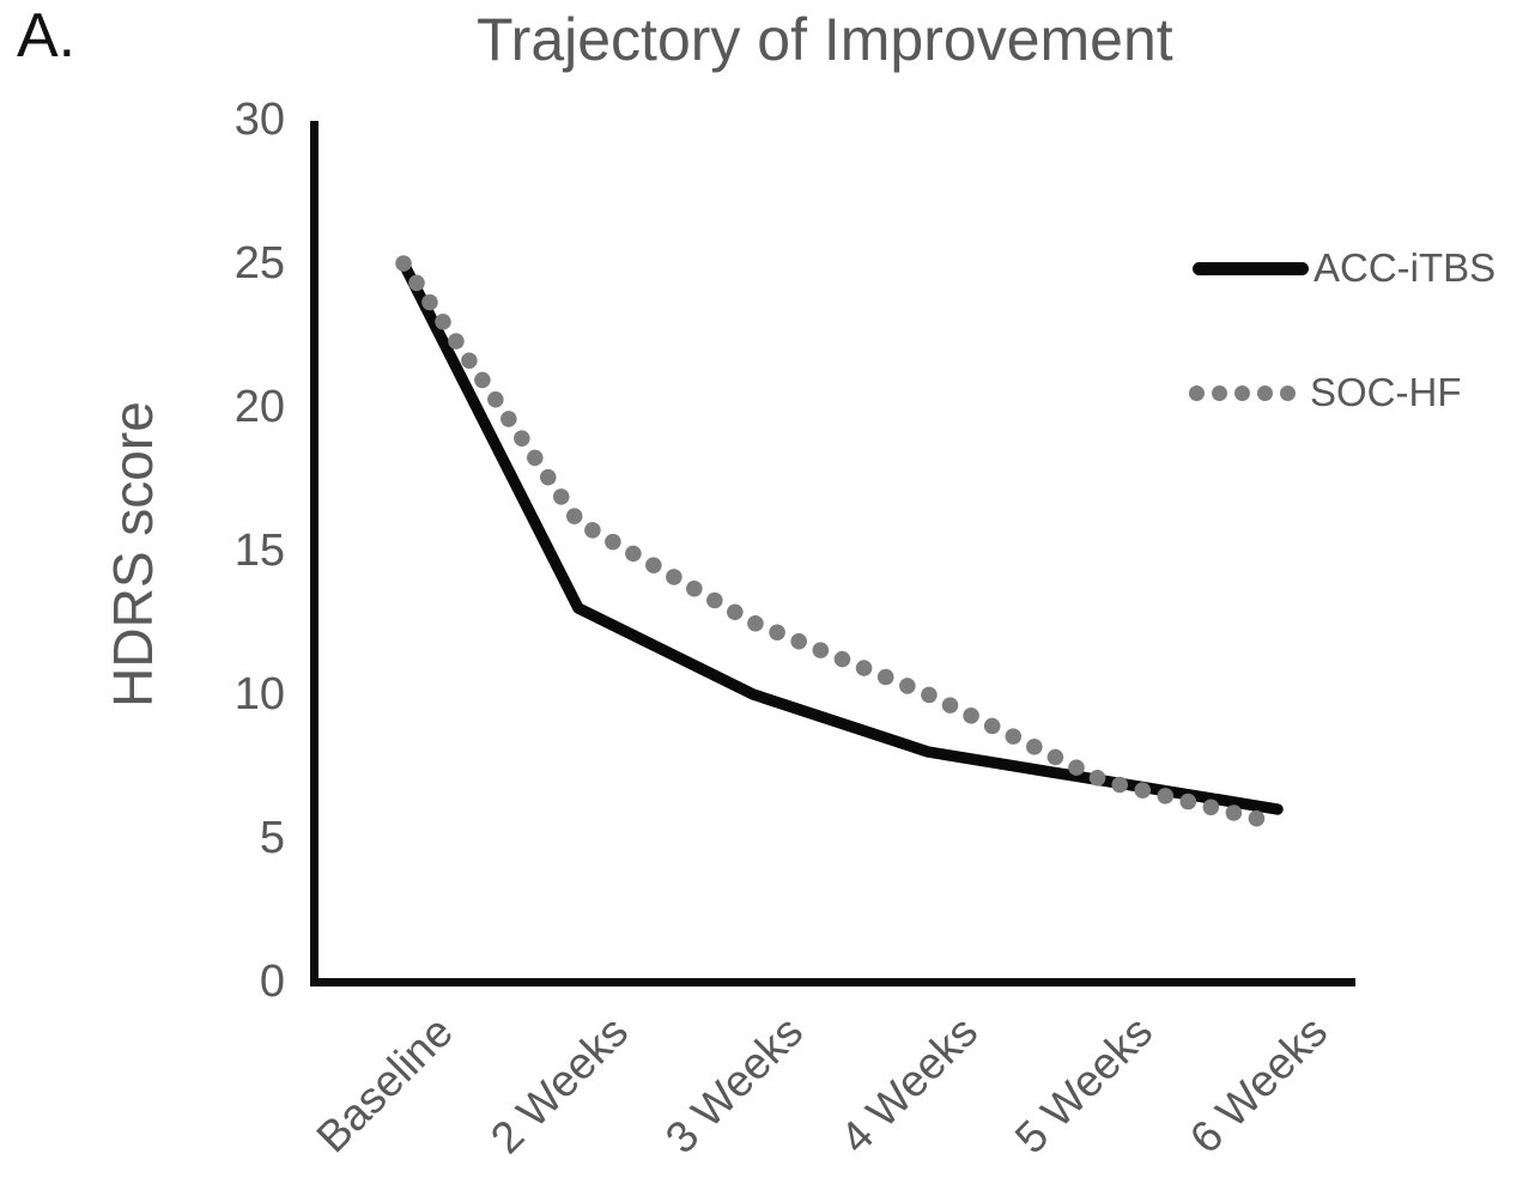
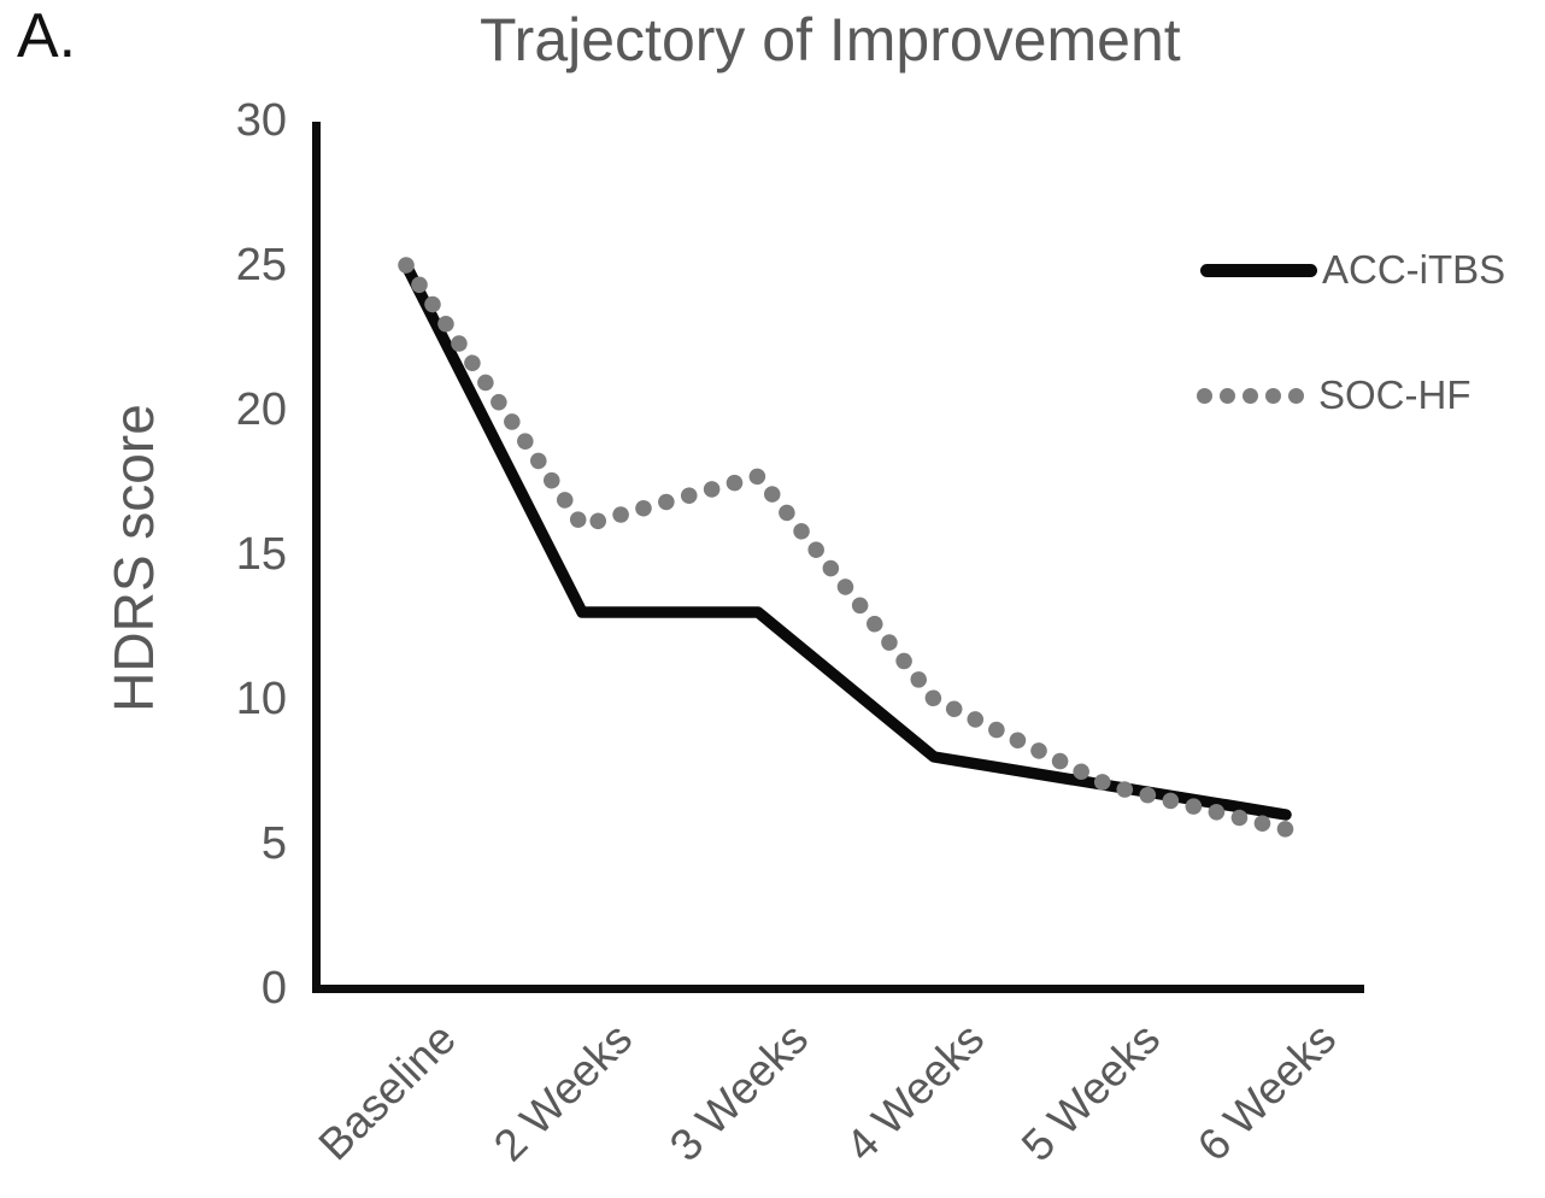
ACC-iTBS/3 Weeks: 10 -> 13
SOC-HF/3 Weeks: 12.5 -> 17.7
